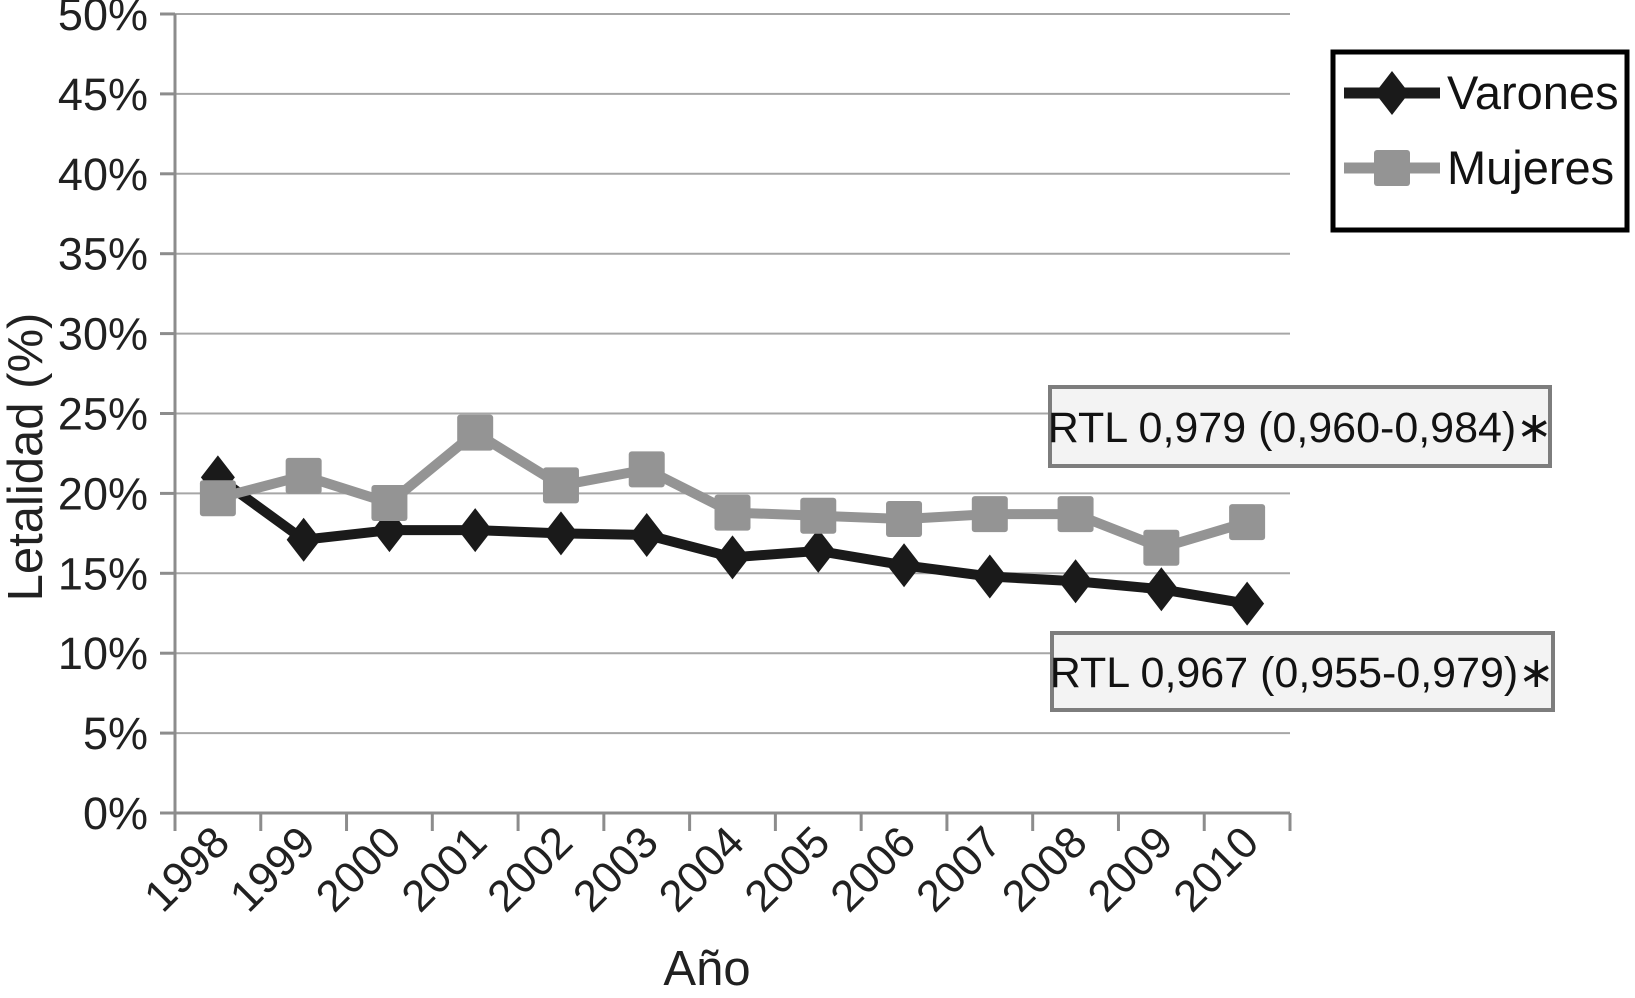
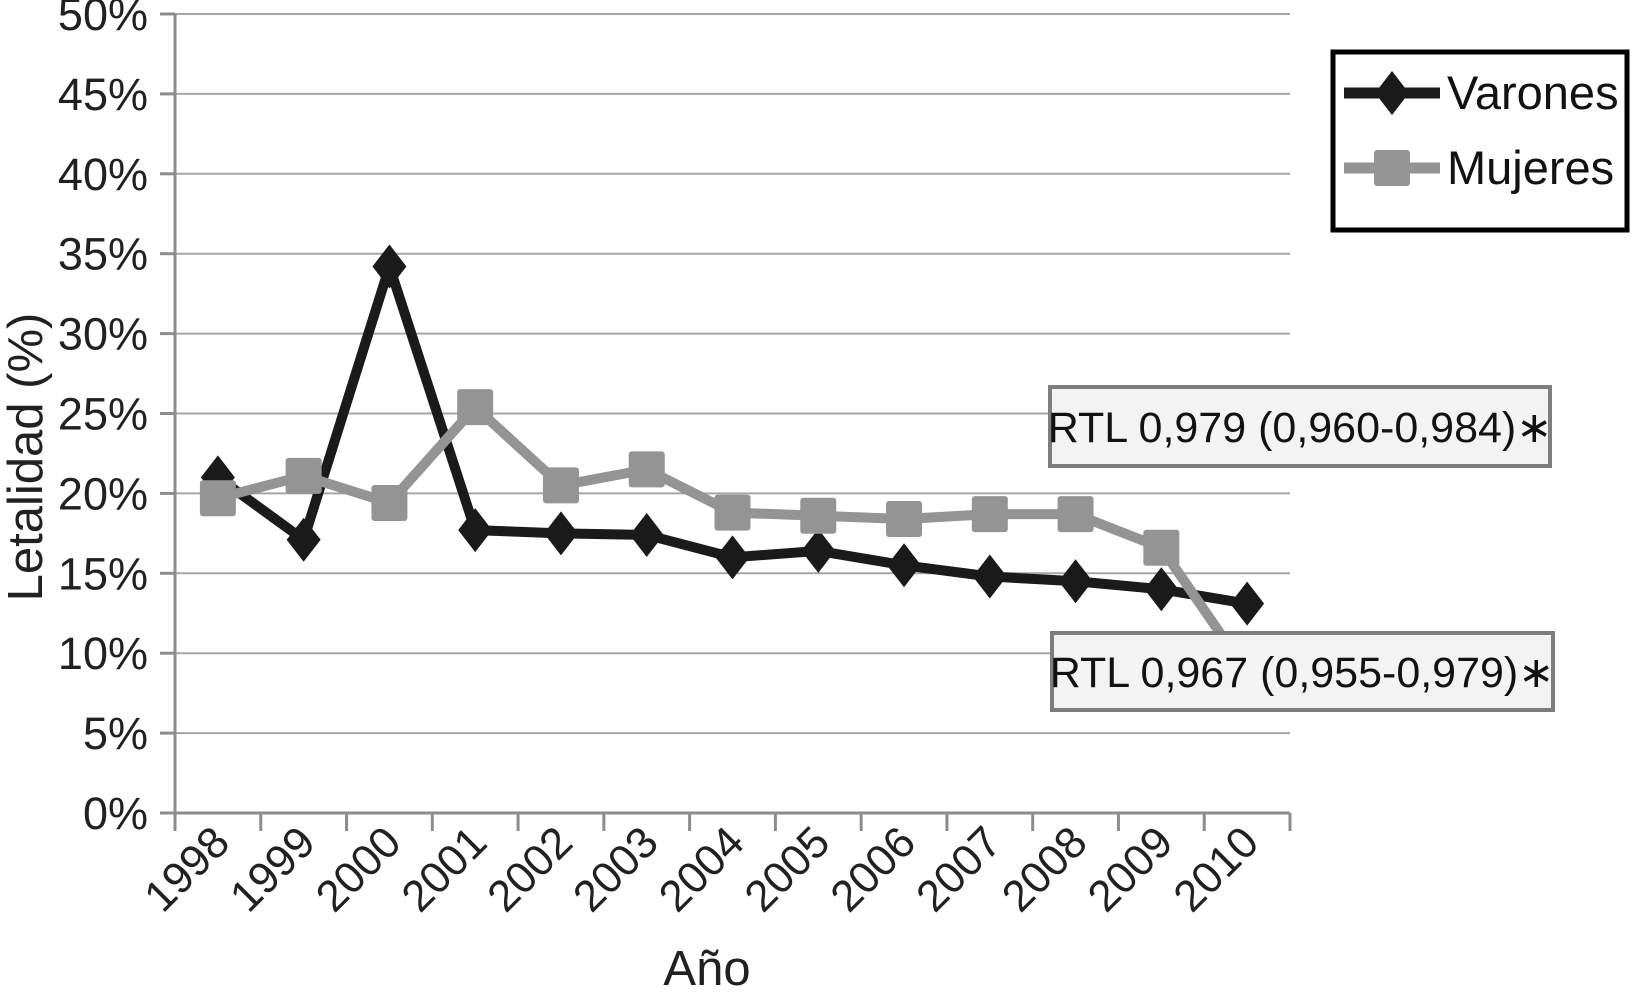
Varones/2000: 17.7% -> 34.2%
Mujeres/2001: 23.8% -> 25.4%
Mujeres/2010: 18.2% -> 8.8%
